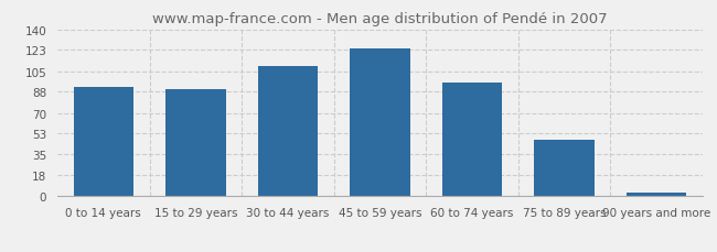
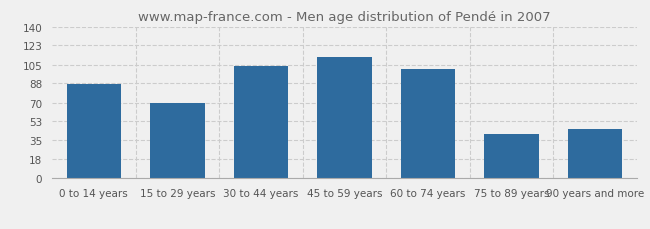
0 to 14 years: 92 -> 87
15 to 29 years: 90 -> 70
30 to 44 years: 109 -> 104
45 to 59 years: 124 -> 112
60 to 74 years: 95 -> 101
75 to 89 years: 47 -> 41
90 years and more: 3 -> 46
